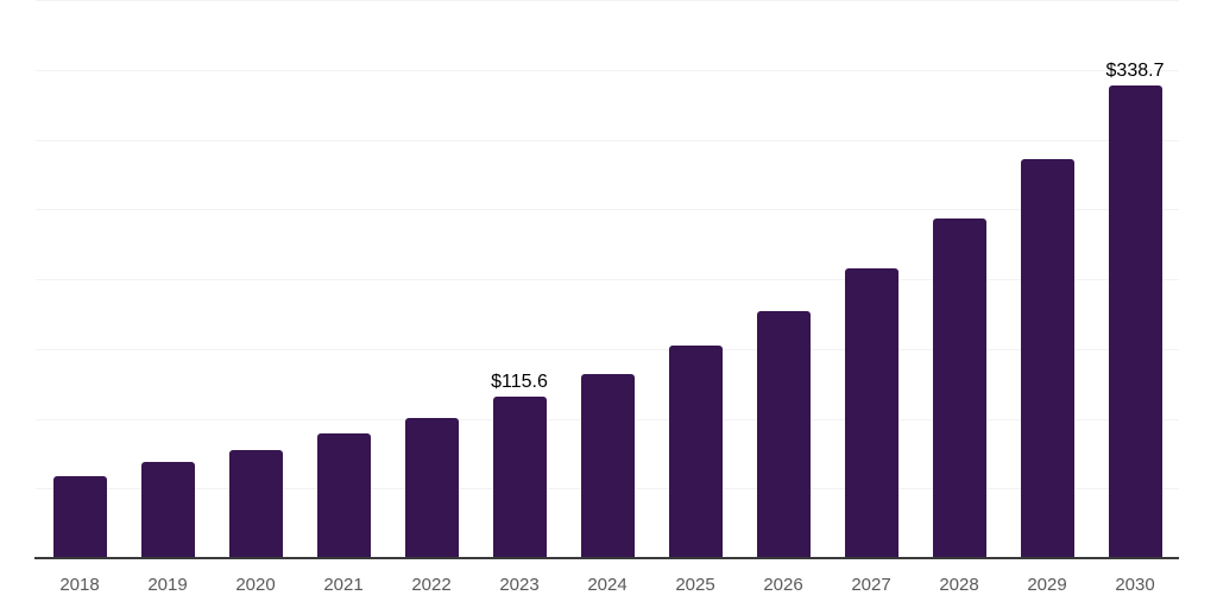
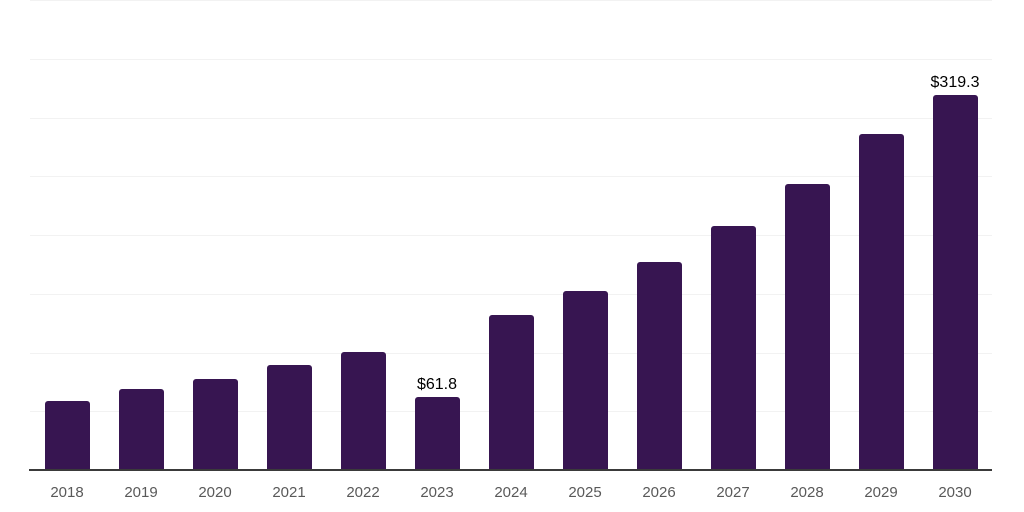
2023: $115.6 -> $61.8
2030: $338.7 -> $319.3
